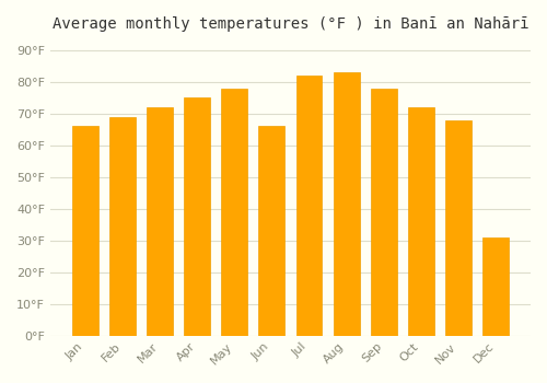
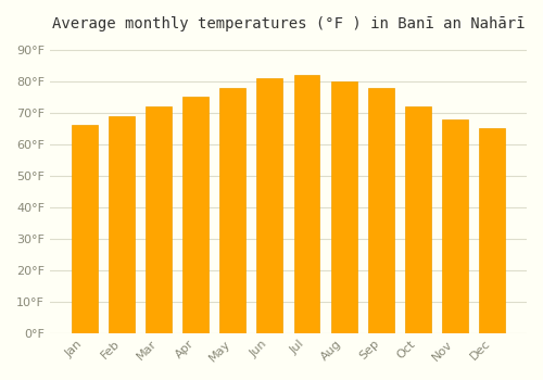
Jun: 66°F -> 81°F
Aug: 83°F -> 80°F
Dec: 31°F -> 65°F
